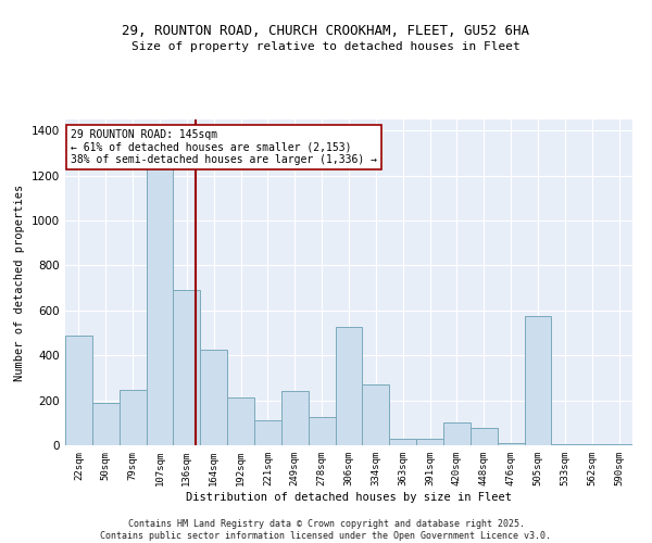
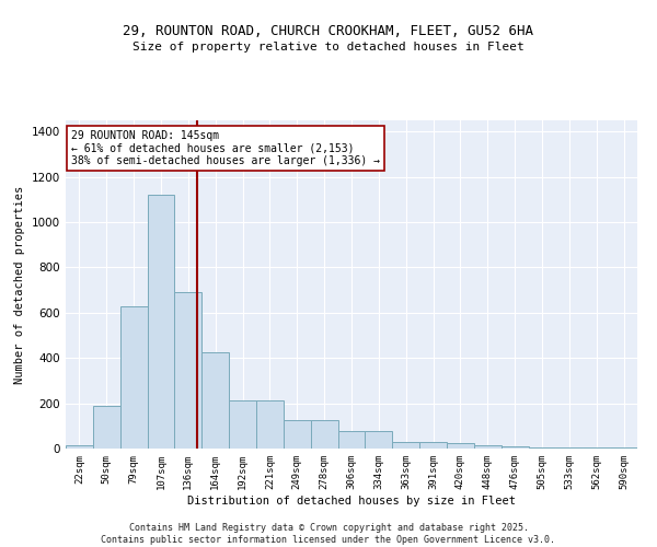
22sqm: 490 -> 15
79sqm: 245 -> 630
107sqm: 1235 -> 1120
221sqm: 110 -> 215
249sqm: 240 -> 125
306sqm: 525 -> 75
334sqm: 270 -> 75
420sqm: 100 -> 22
448sqm: 75 -> 15
505sqm: 575 -> 5
